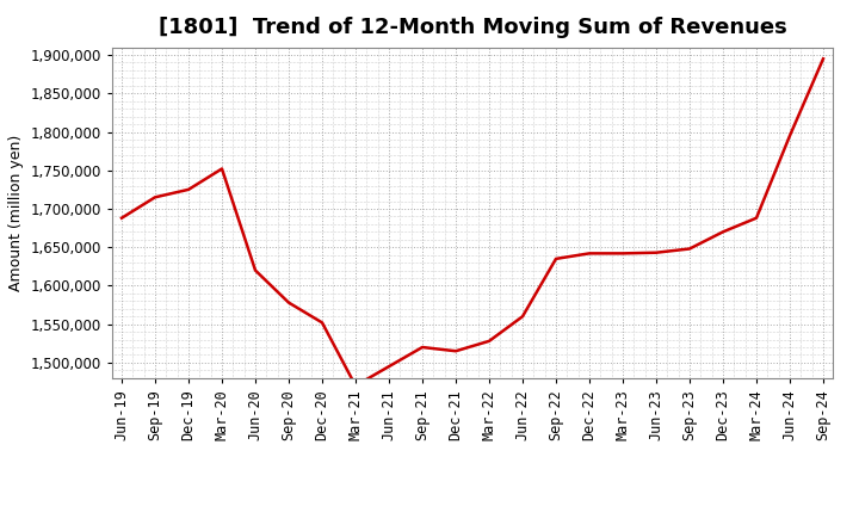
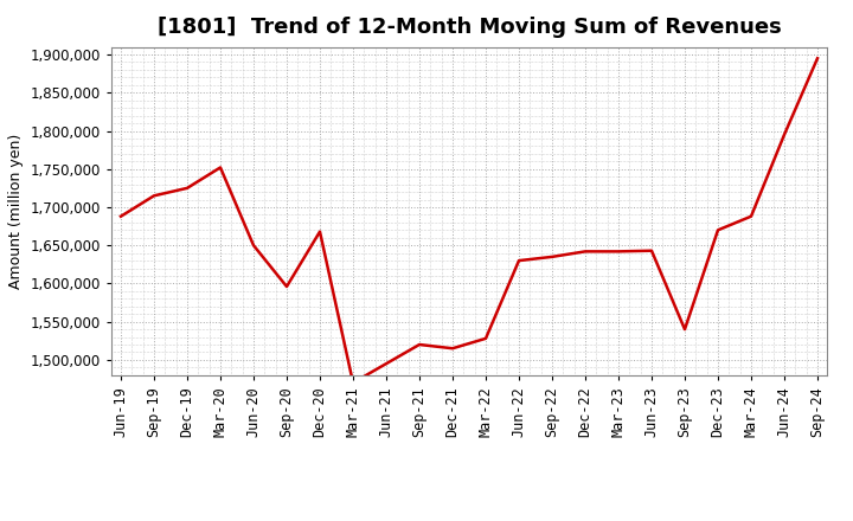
Jun-20: 1,620,000 -> 1,650,000
Sep-20: 1,578,000 -> 1,596,000
Dec-20: 1,552,000 -> 1,668,000
Jun-22: 1,560,000 -> 1,630,000
Sep-23: 1,648,000 -> 1,540,000
